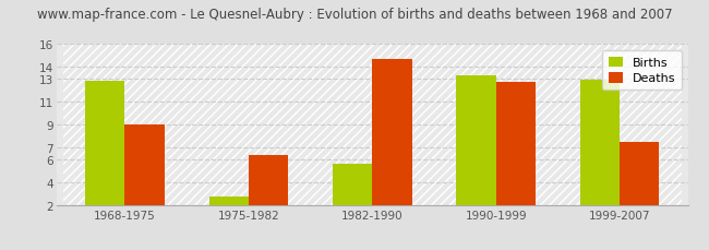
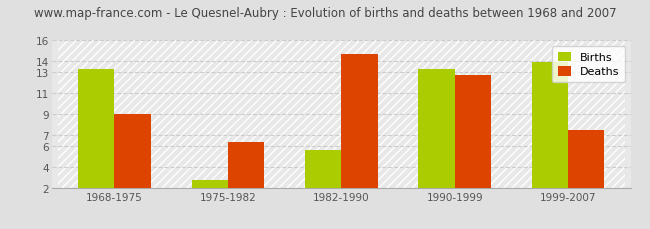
Births/1968-1975: 12.8 -> 13.3
Births/1999-2007: 12.9 -> 13.9
